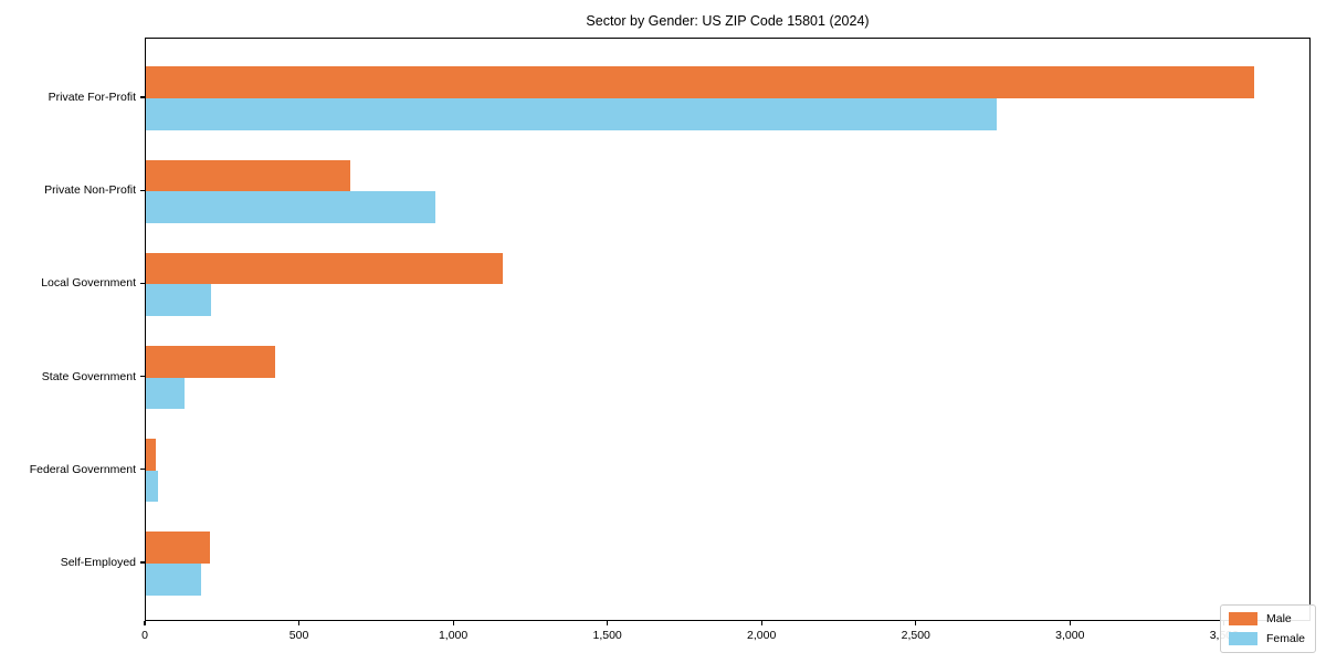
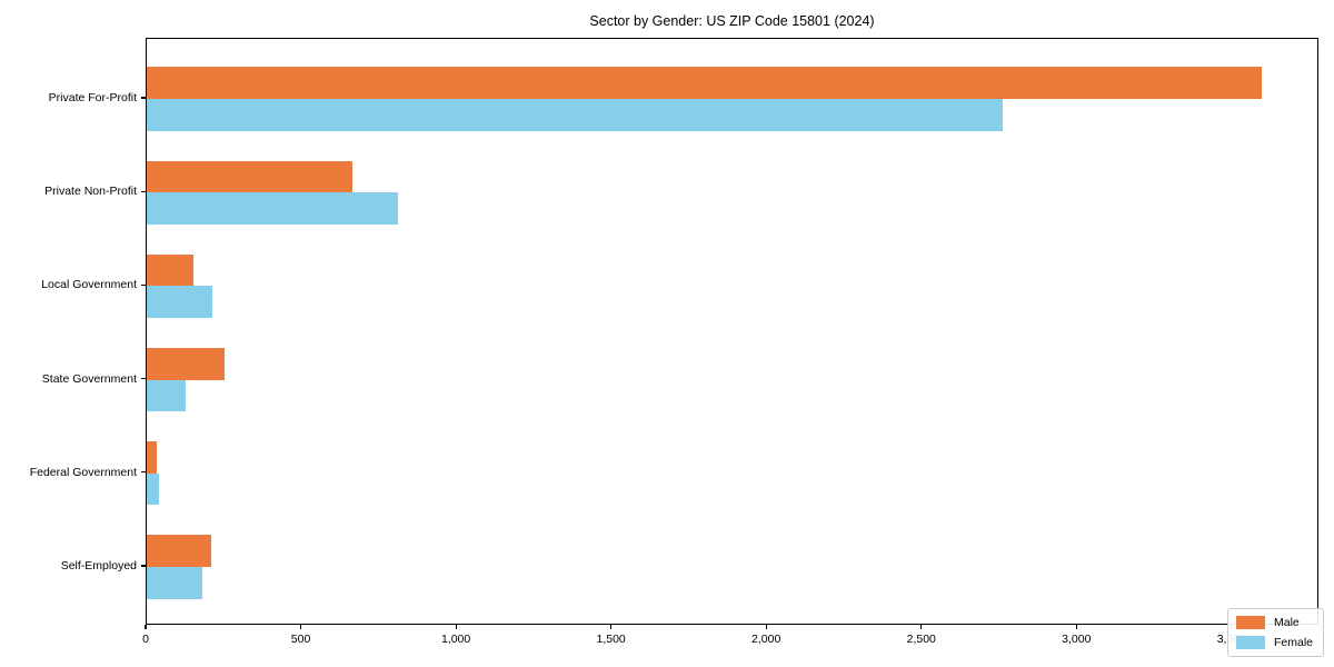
Female/Private Non-Profit: 940 -> 810
Male/Local Government: 1160 -> 150
Male/State Government: 420 -> 250
